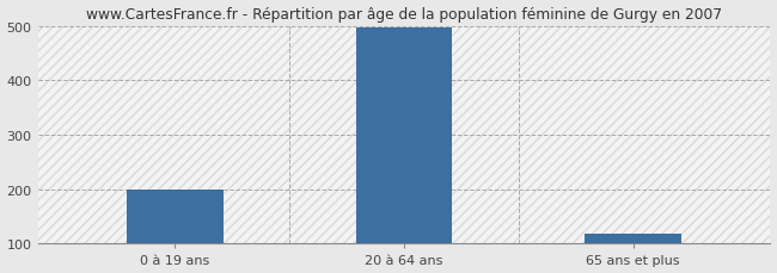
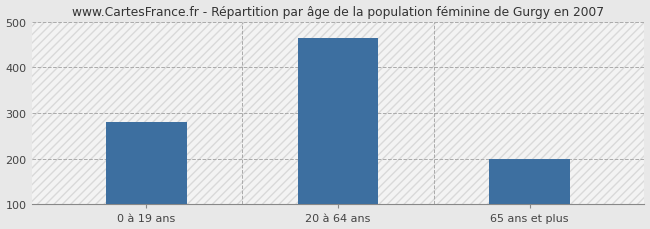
0 à 19 ans: 199 -> 280
20 à 64 ans: 496 -> 465
65 ans et plus: 118 -> 200
